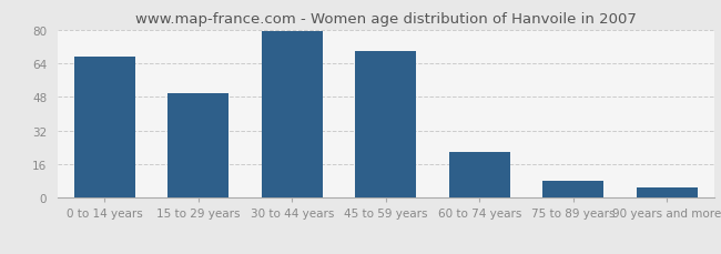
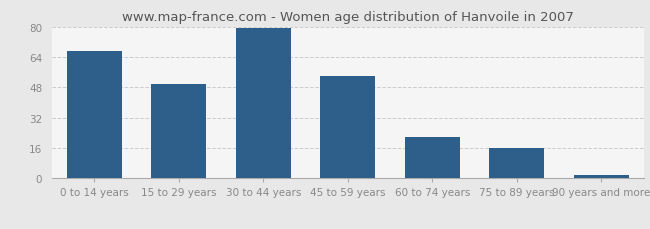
45 to 59 years: 70 -> 54
75 to 89 years: 8 -> 16
90 years and more: 5 -> 2
